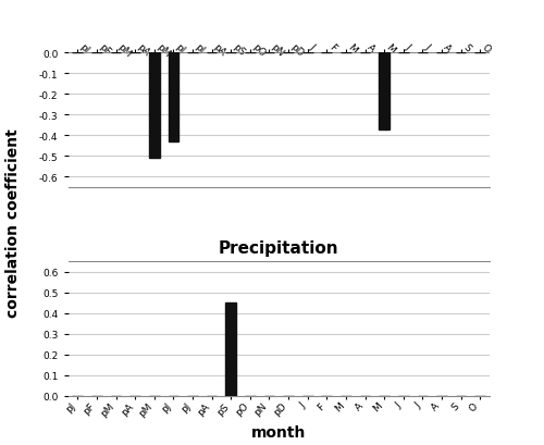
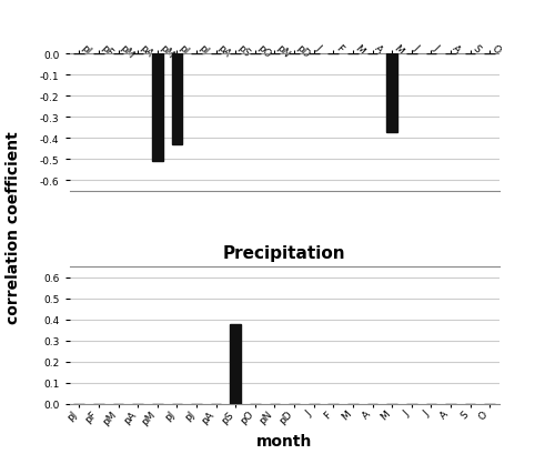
Precipitation/pS: 0.45 -> 0.38
